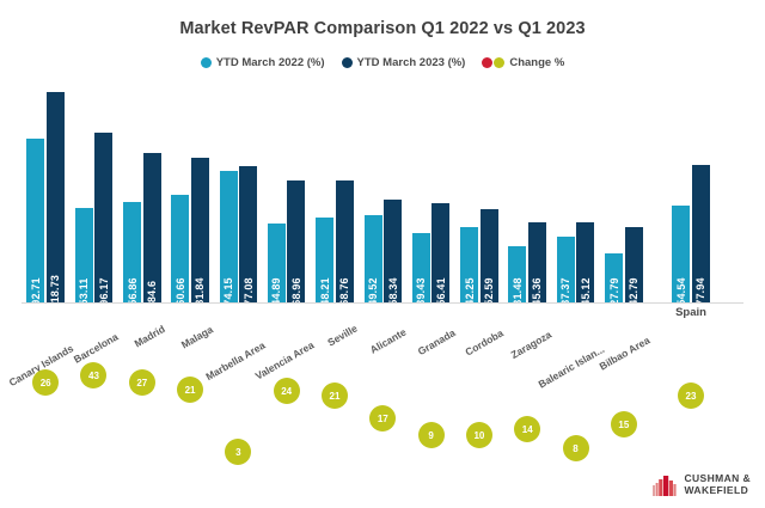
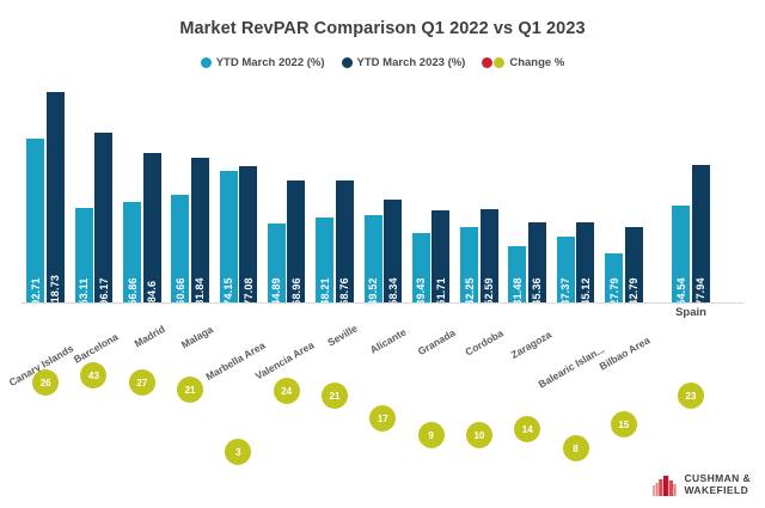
YTD March 2023 (%)/Granada: 56.41 -> 51.71
